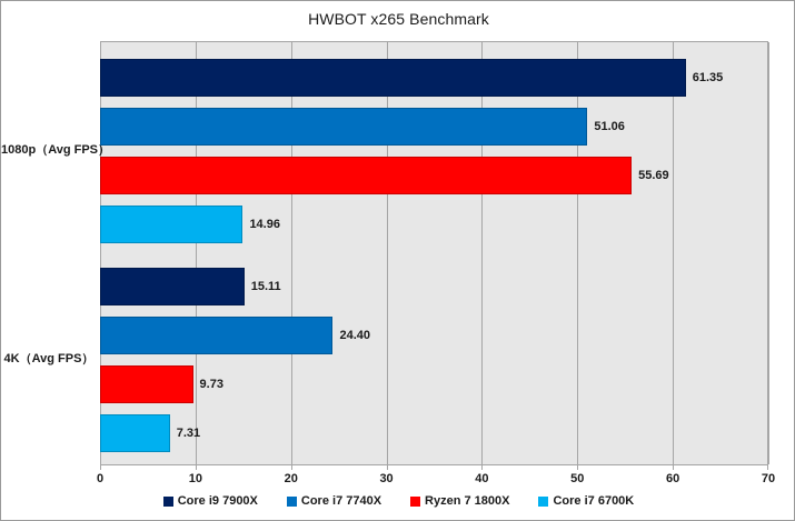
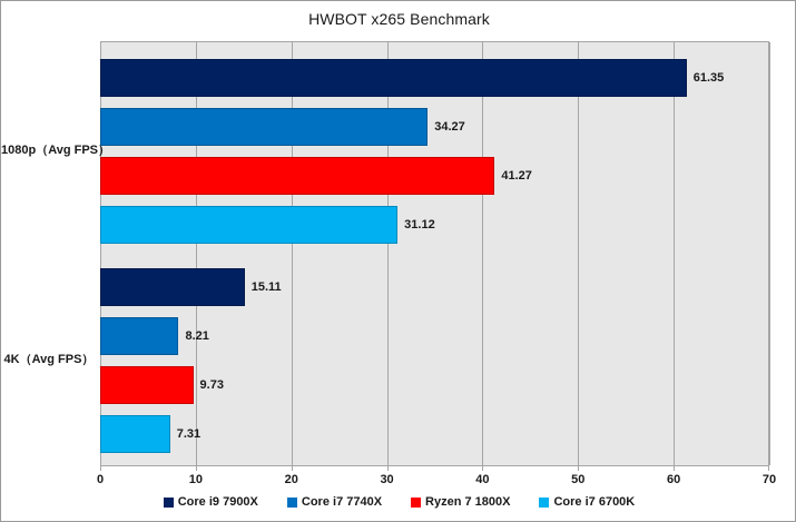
Core i7 7740X/1080p（Avg FPS）: 51.06 -> 34.27
Ryzen 7 1800X/1080p（Avg FPS）: 55.69 -> 41.27
Core i7 6700K/1080p（Avg FPS）: 14.96 -> 31.12
Core i7 7740X/4K（Avg FPS）: 24.40 -> 8.21
